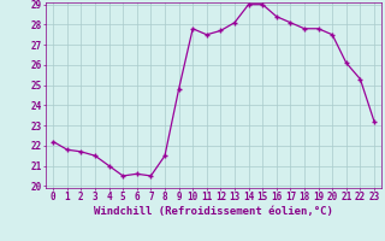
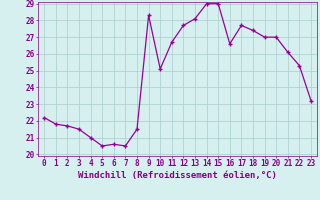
9: 24.8 -> 28.3
10: 27.8 -> 25.1
11: 27.5 -> 26.7
16: 28.4 -> 26.6
17: 28.1 -> 27.7
18: 27.8 -> 27.4
19: 27.8 -> 27.0
20: 27.5 -> 27.0
